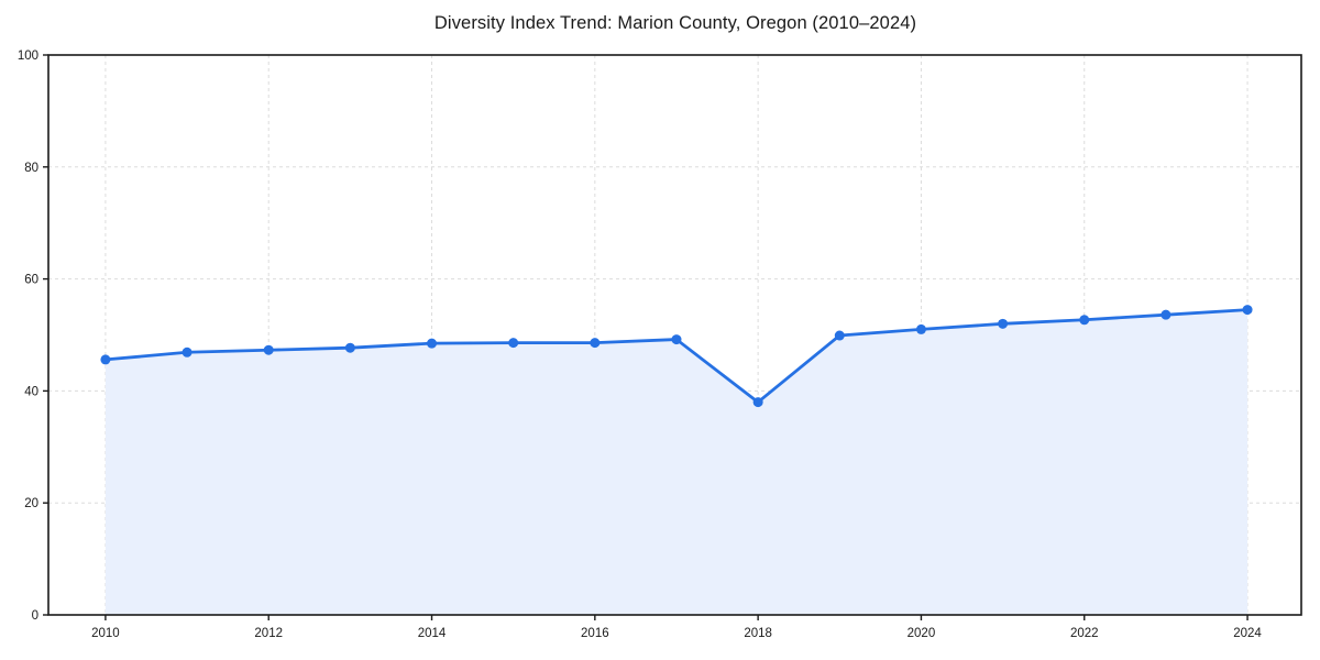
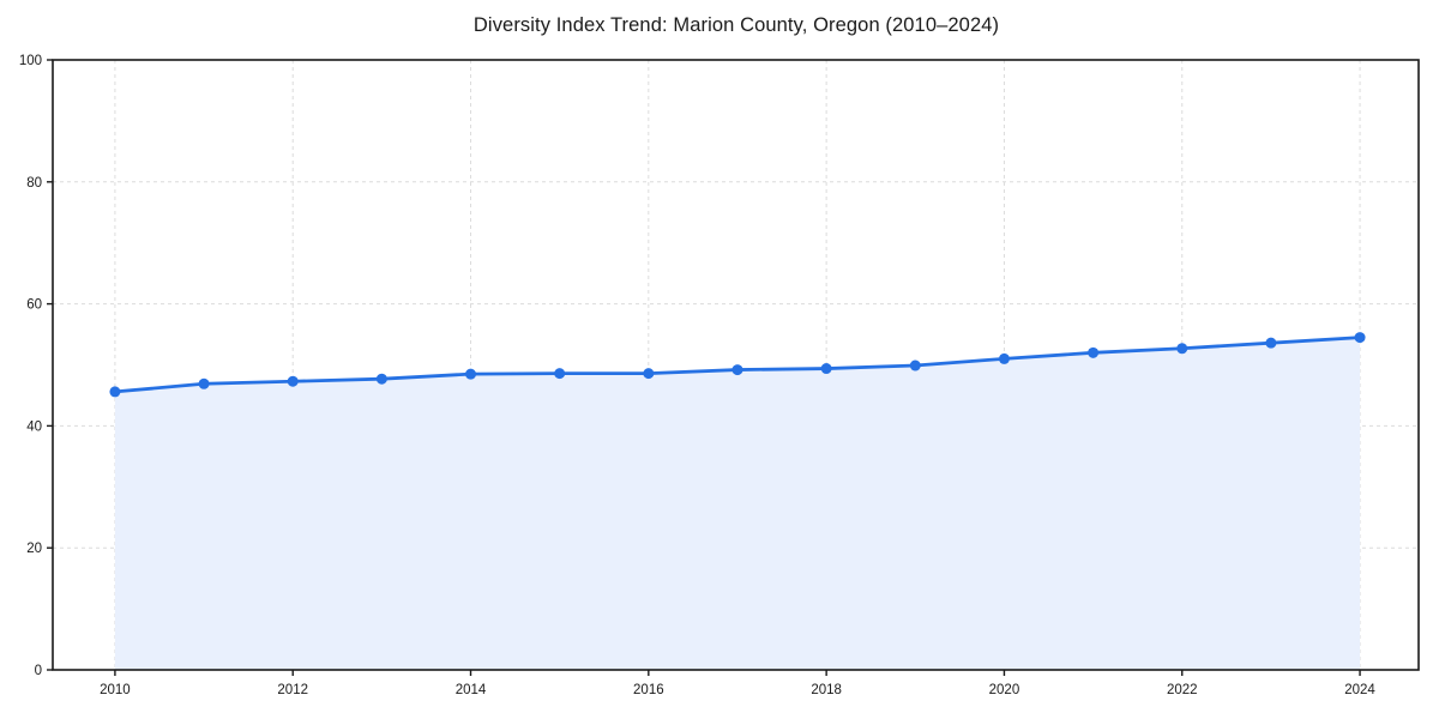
2018: 38 -> 49
